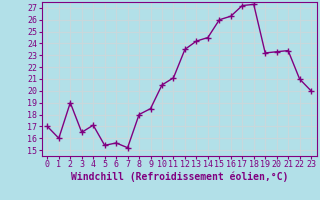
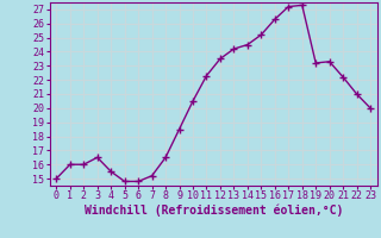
0: 17.0 -> 15.0
2: 19.0 -> 16.0
4: 17.1 -> 15.5
5: 15.4 -> 14.8
6: 15.6 -> 14.8
8: 18.0 -> 16.5
11: 21.1 -> 22.3
15: 26.0 -> 25.2
21: 23.4 -> 22.2
